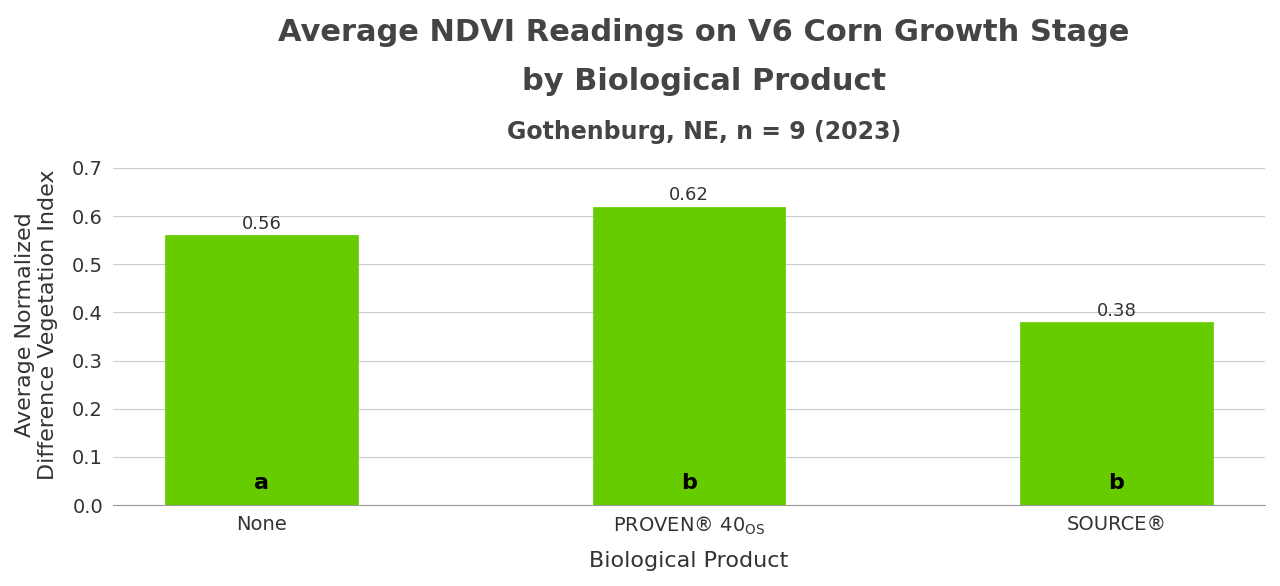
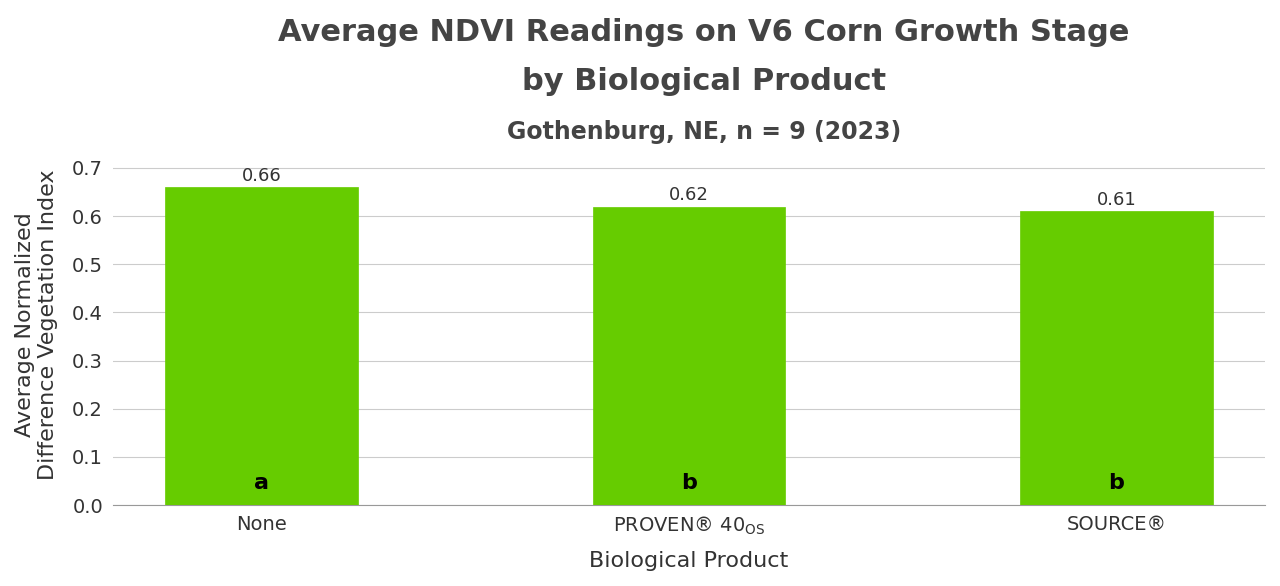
None: 0.56 -> 0.66
SOURCE®: 0.38 -> 0.61
